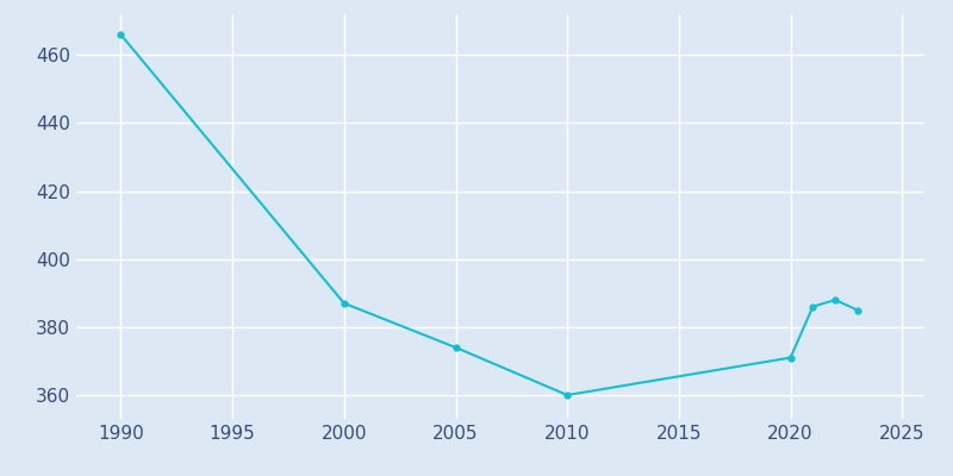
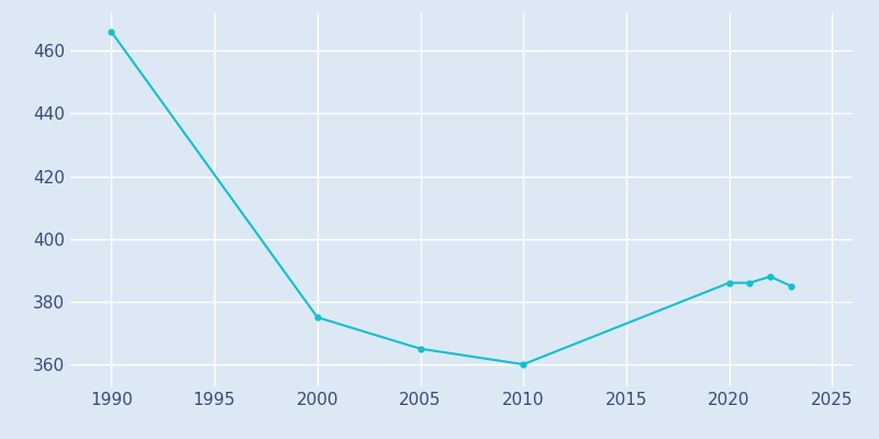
2000: 387 -> 375
2005: 374 -> 365
2020: 371 -> 386
